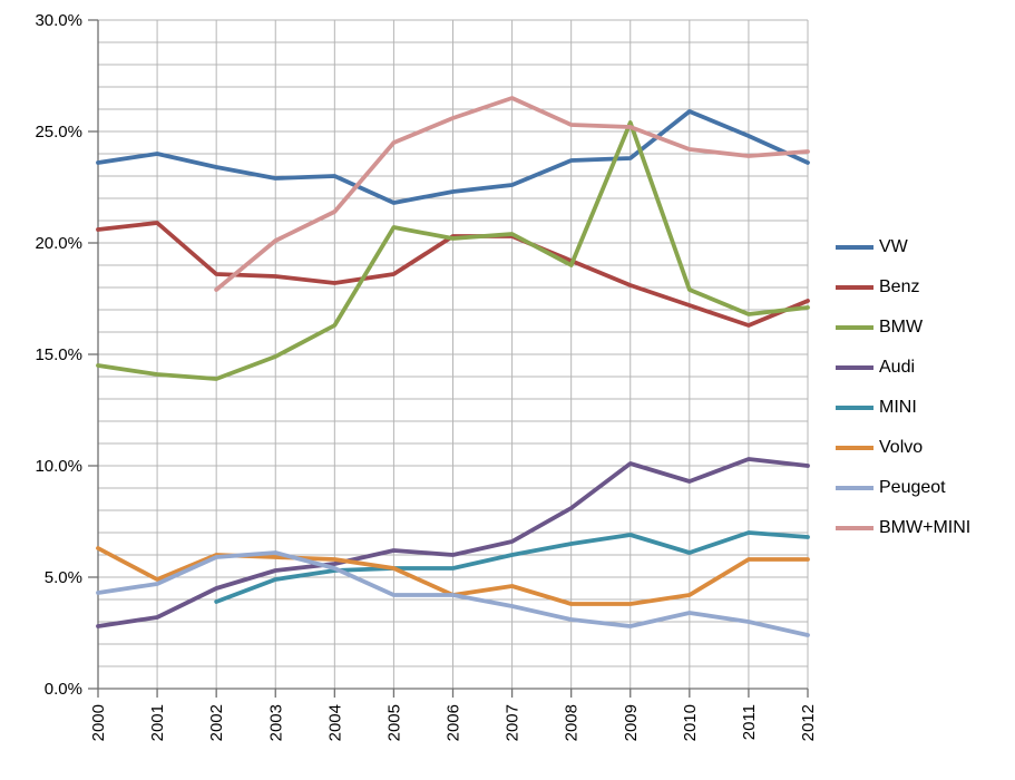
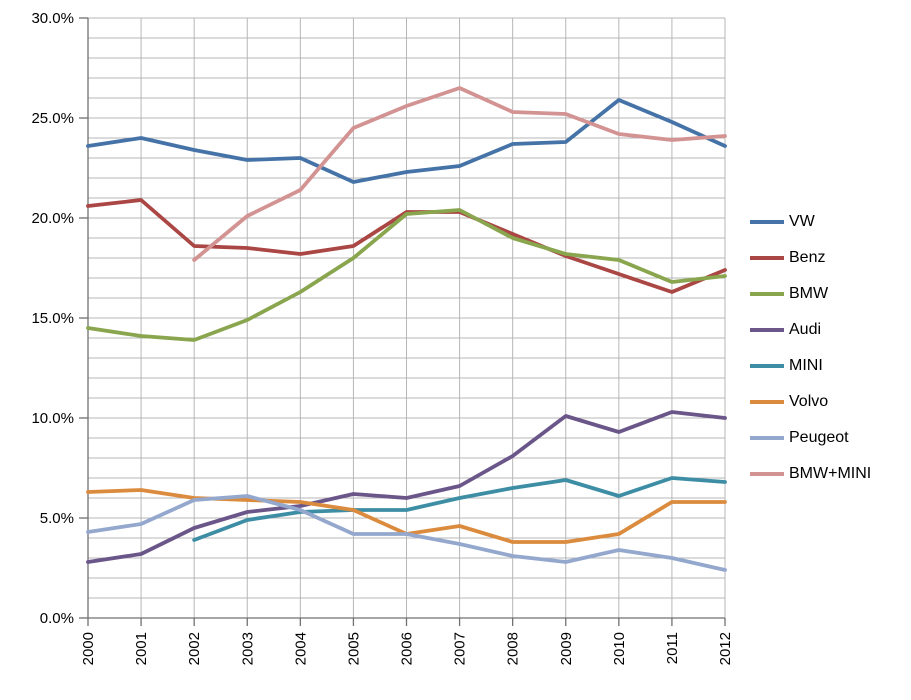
Volvo/2001: 4.9% -> 6.4%
BMW/2005: 20.7% -> 18.0%
BMW/2009: 25.4% -> 18.2%
